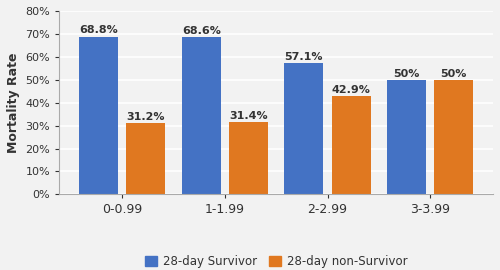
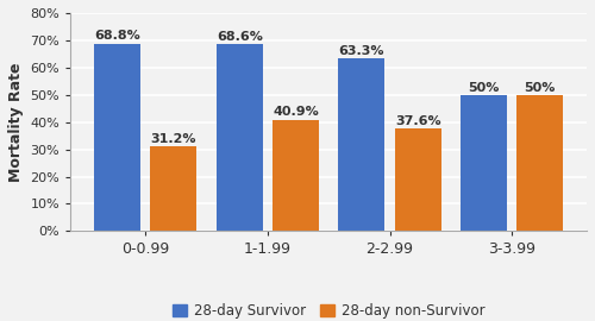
28-day non-Survivor/1-1.99: 31.4% -> 40.9%
28-day Survivor/2-2.99: 57.1% -> 63.3%
28-day non-Survivor/2-2.99: 42.9% -> 37.6%
